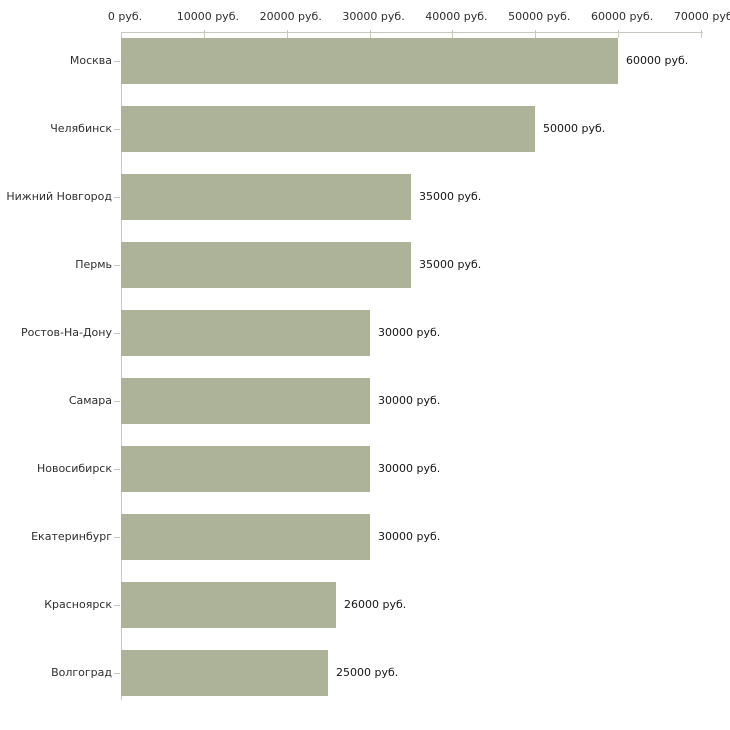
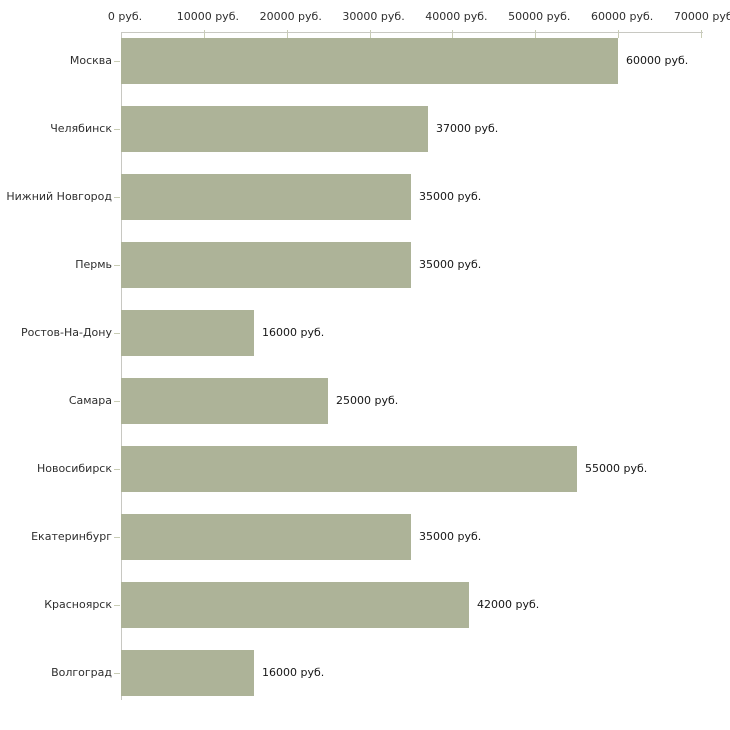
Челябинск: 50000 -> 37000
Ростов-На-Дону: 30000 -> 16000
Самара: 30000 -> 25000
Новосибирск: 30000 -> 55000
Екатеринбург: 30000 -> 35000
Красноярск: 26000 -> 42000
Волгоград: 25000 -> 16000
